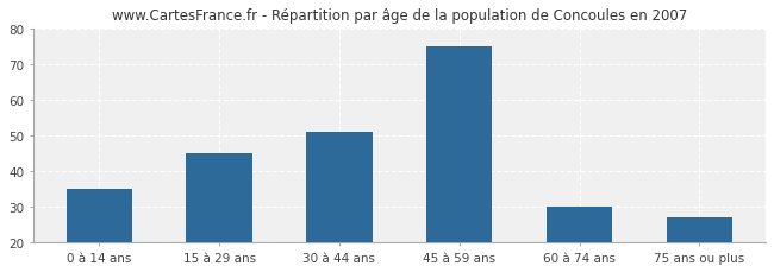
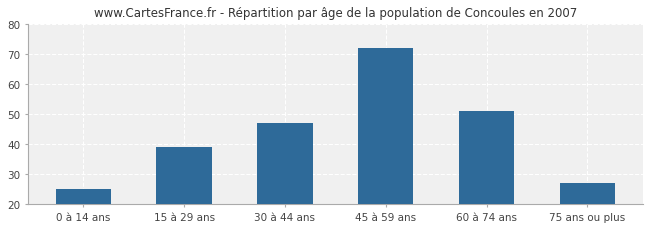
0 à 14 ans: 35 -> 25
15 à 29 ans: 45 -> 39
30 à 44 ans: 51 -> 47
45 à 59 ans: 75 -> 72
60 à 74 ans: 30 -> 51
